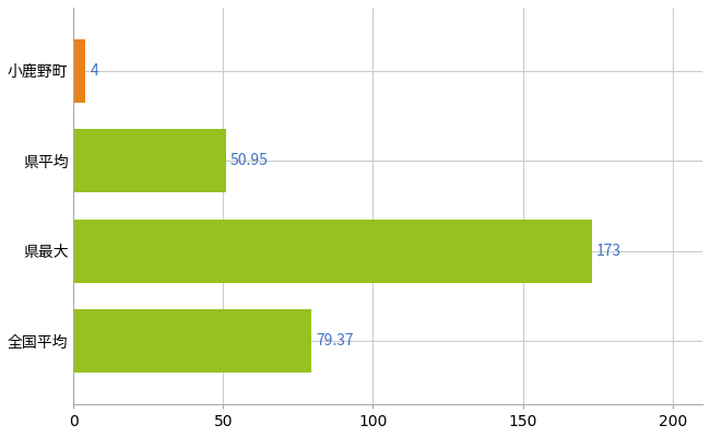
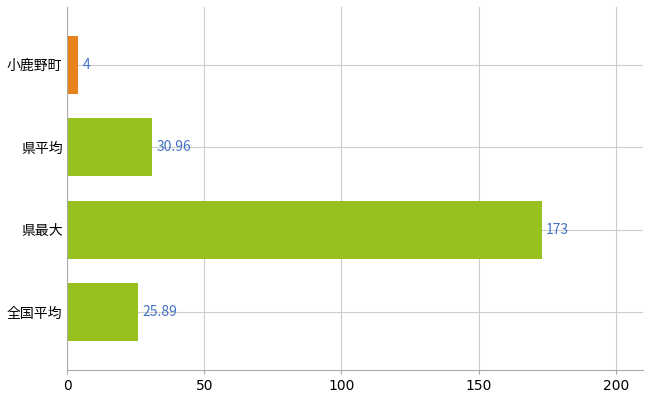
県平均: 50.95 -> 30.96
全国平均: 79.37 -> 25.89
